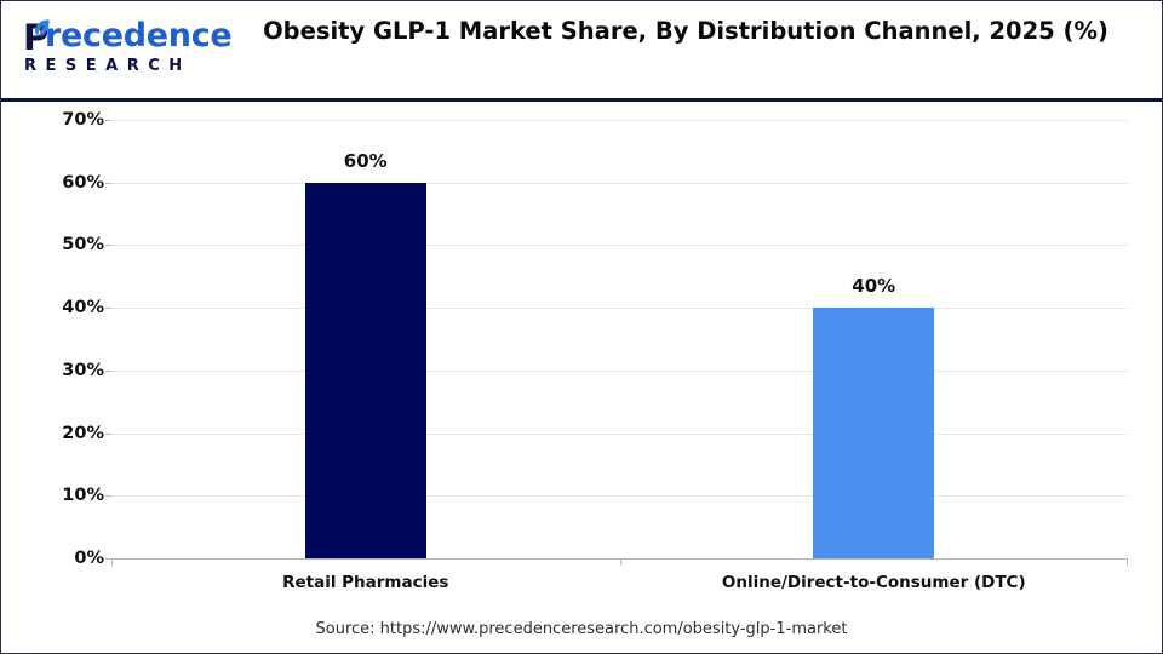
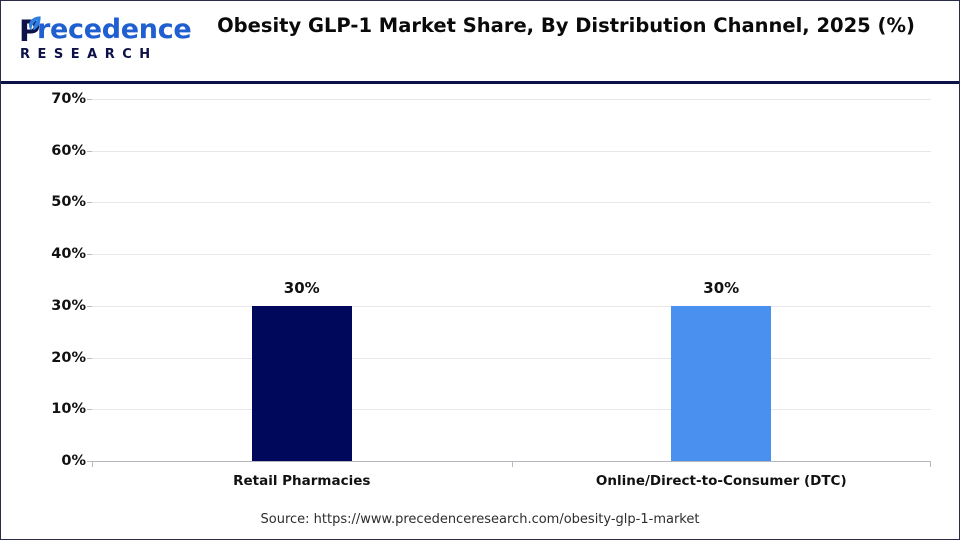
Retail Pharmacies: 60% -> 30%
Online/Direct-to-Consumer (DTC): 40% -> 30%
